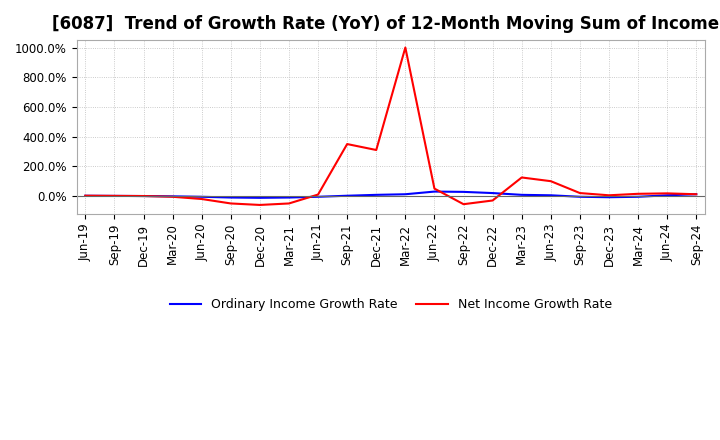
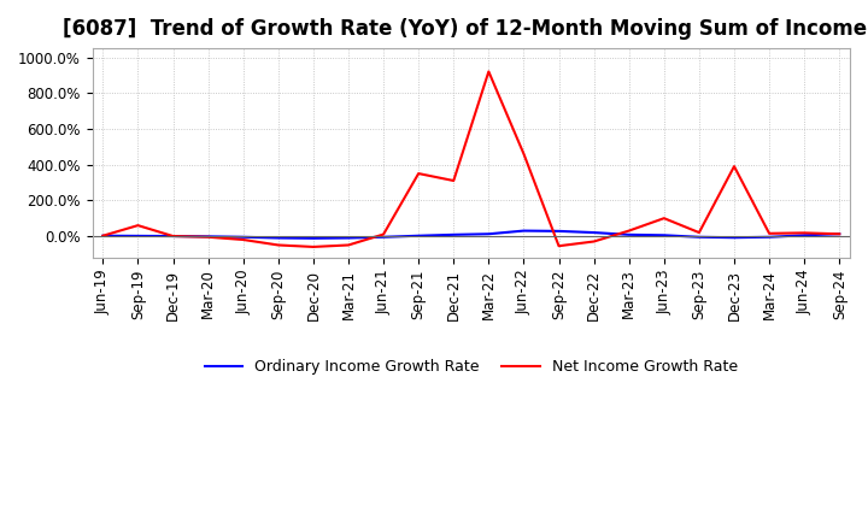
Net Income Growth Rate/Sep-19: 0% -> 60%
Net Income Growth Rate/Mar-22: 1000% -> 920%
Net Income Growth Rate/Jun-22: 50% -> 460%
Net Income Growth Rate/Mar-23: 120% -> 30%
Net Income Growth Rate/Dec-23: 0% -> 390%
